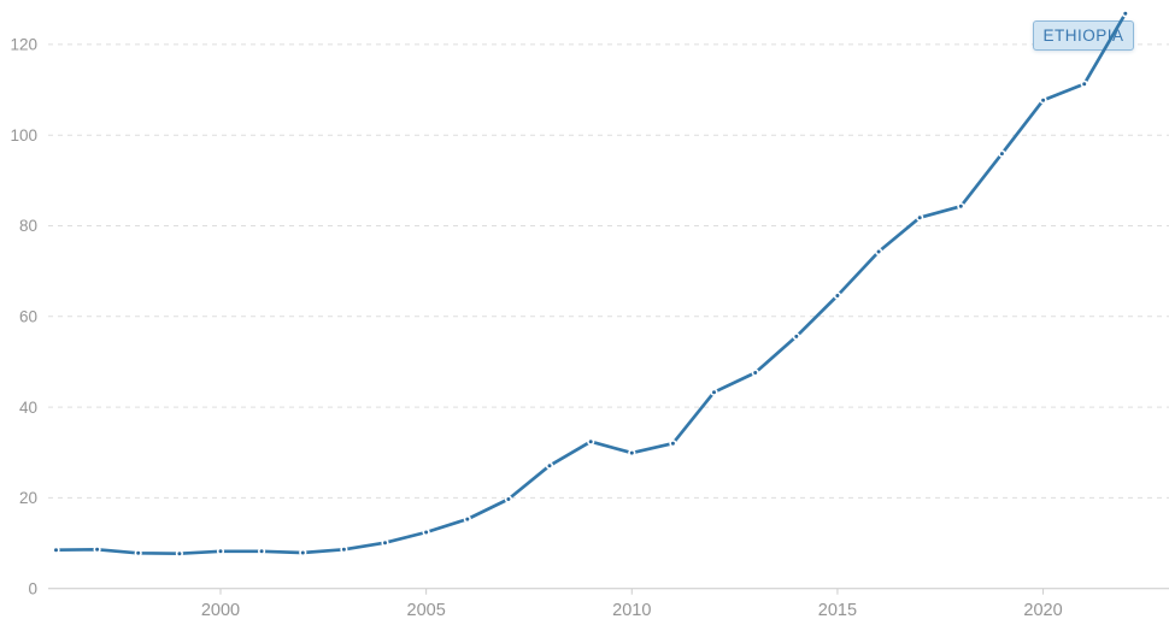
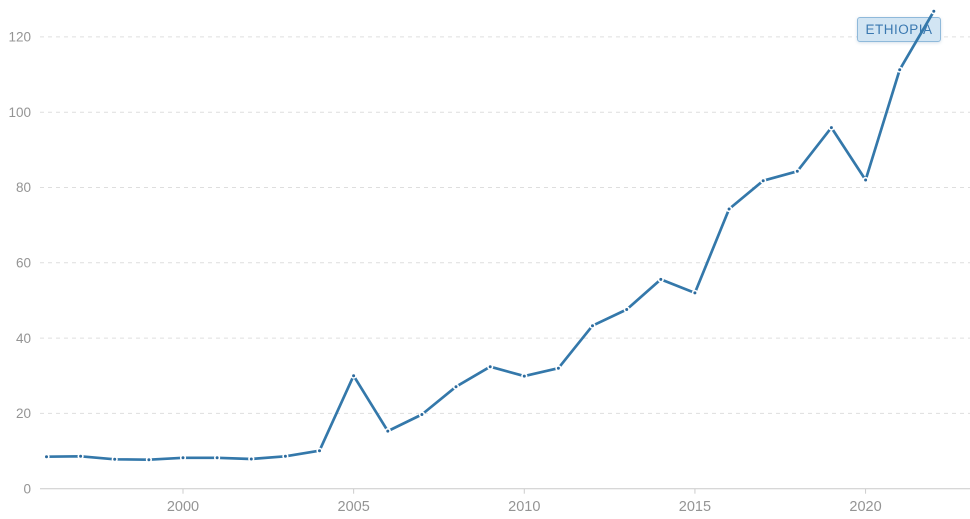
2005: 12 -> 30
2015: 65 -> 52
2020: 108 -> 82
